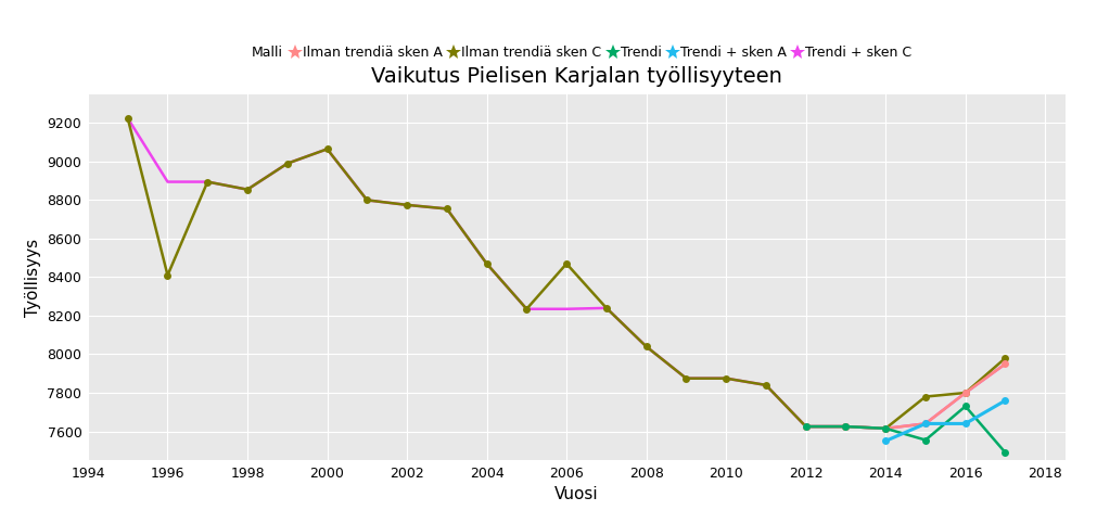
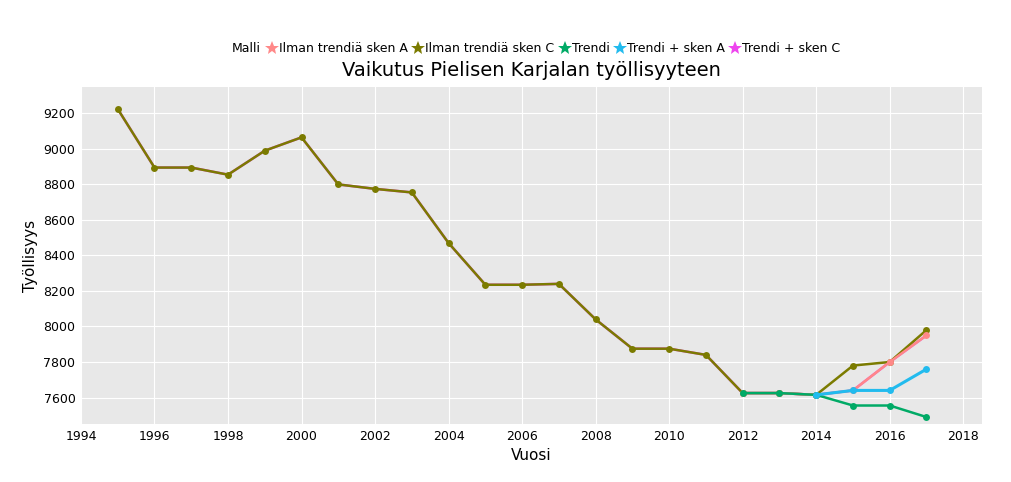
Ilman trendiä sken C/1996: 8410 -> 8900
Ilman trendiä sken C/2006: 8470 -> 8240
Trendi + sken A/2014: 7550 -> 7620
Trendi/2016: 7730 -> 7560
